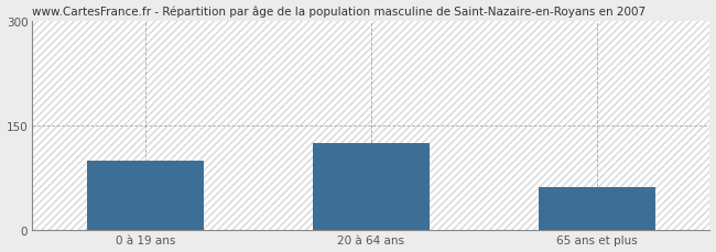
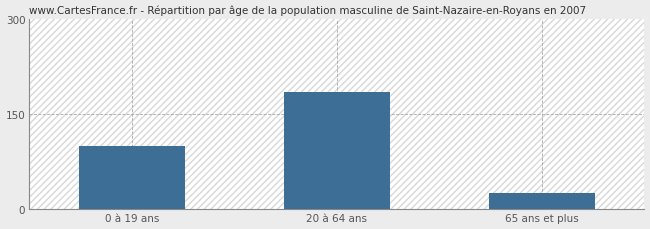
20 à 64 ans: 124 -> 185
65 ans et plus: 62 -> 25
